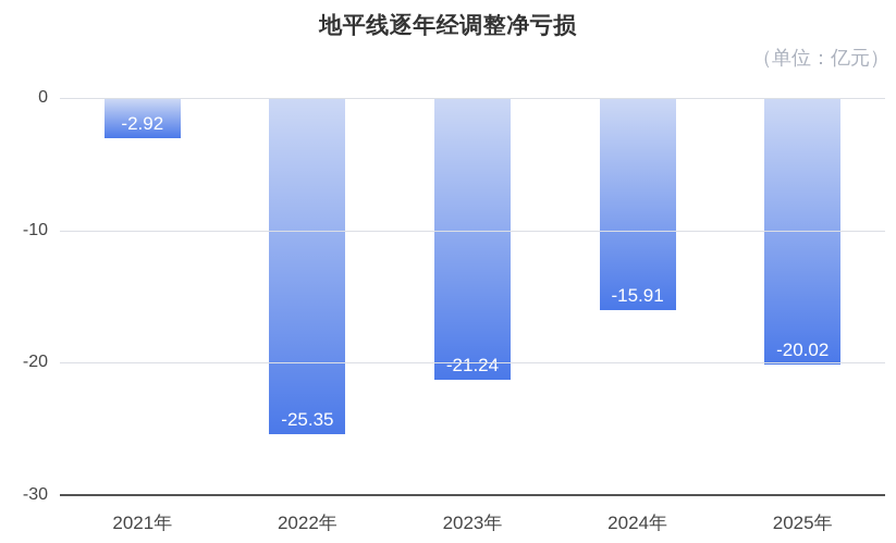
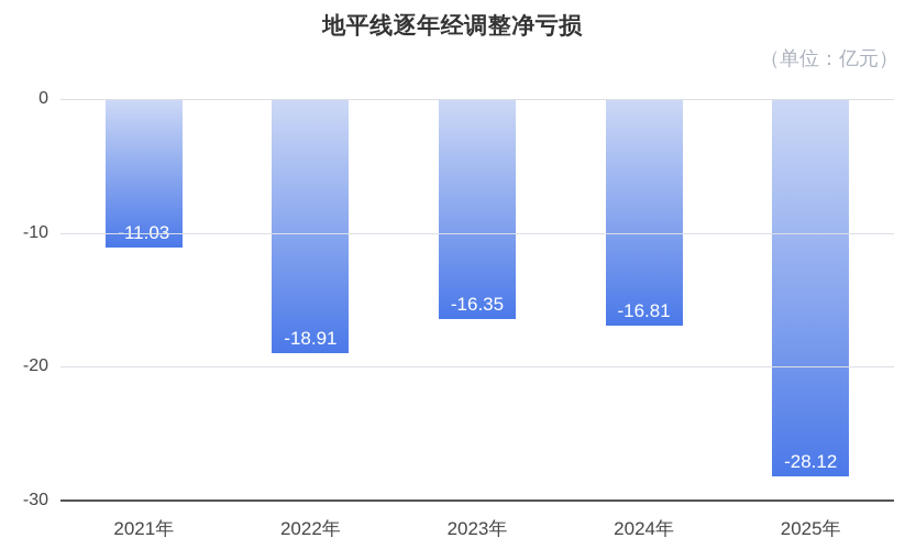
2021年: -2.92 -> -11.03
2022年: -25.35 -> -18.91
2023年: -21.24 -> -16.35
2024年: -15.91 -> -16.81
2025年: -20.02 -> -28.12
